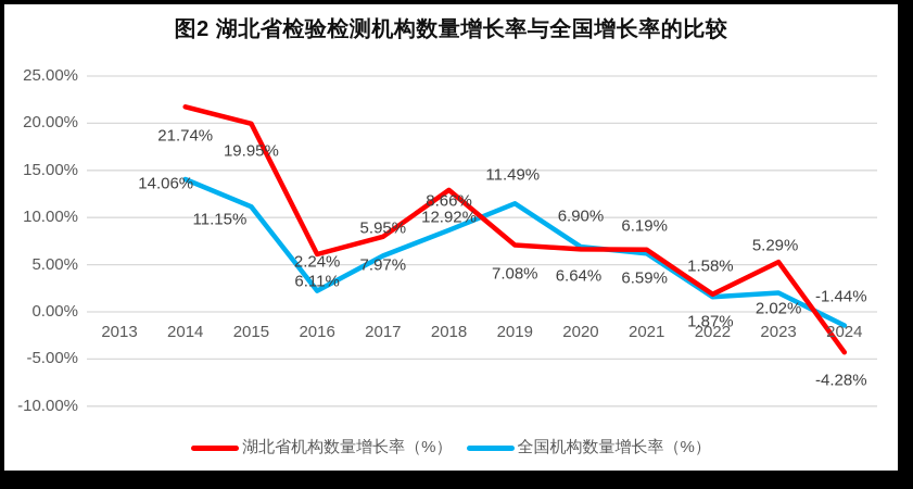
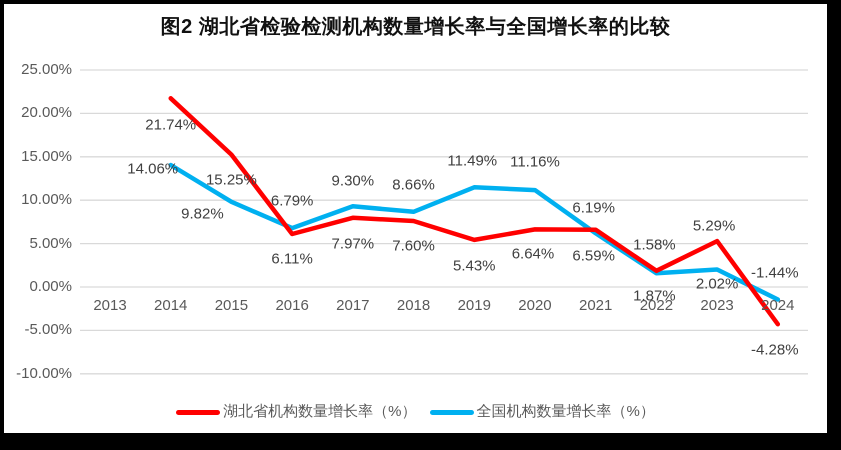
湖北省机构数量增长率（%）/2015: 19.95% -> 15.25%
全国机构数量增长率（%）/2015: 11.15% -> 9.82%
全国机构数量增长率（%）/2016: 2.24% -> 6.79%
全国机构数量增长率（%）/2017: 5.95% -> 9.30%
湖北省机构数量增长率（%）/2018: 12.92% -> 7.60%
湖北省机构数量增长率（%）/2019: 7.08% -> 5.43%
全国机构数量增长率（%）/2020: 6.90% -> 11.16%
